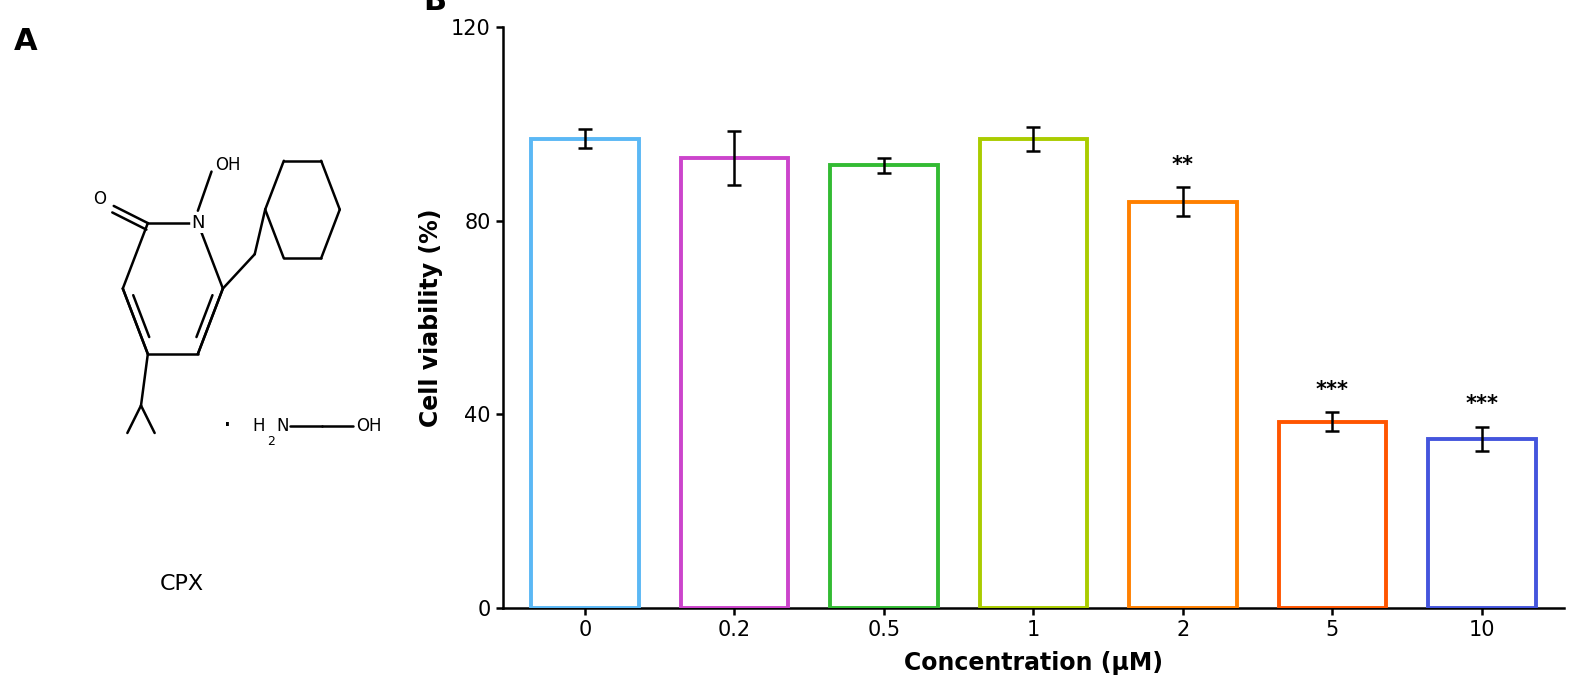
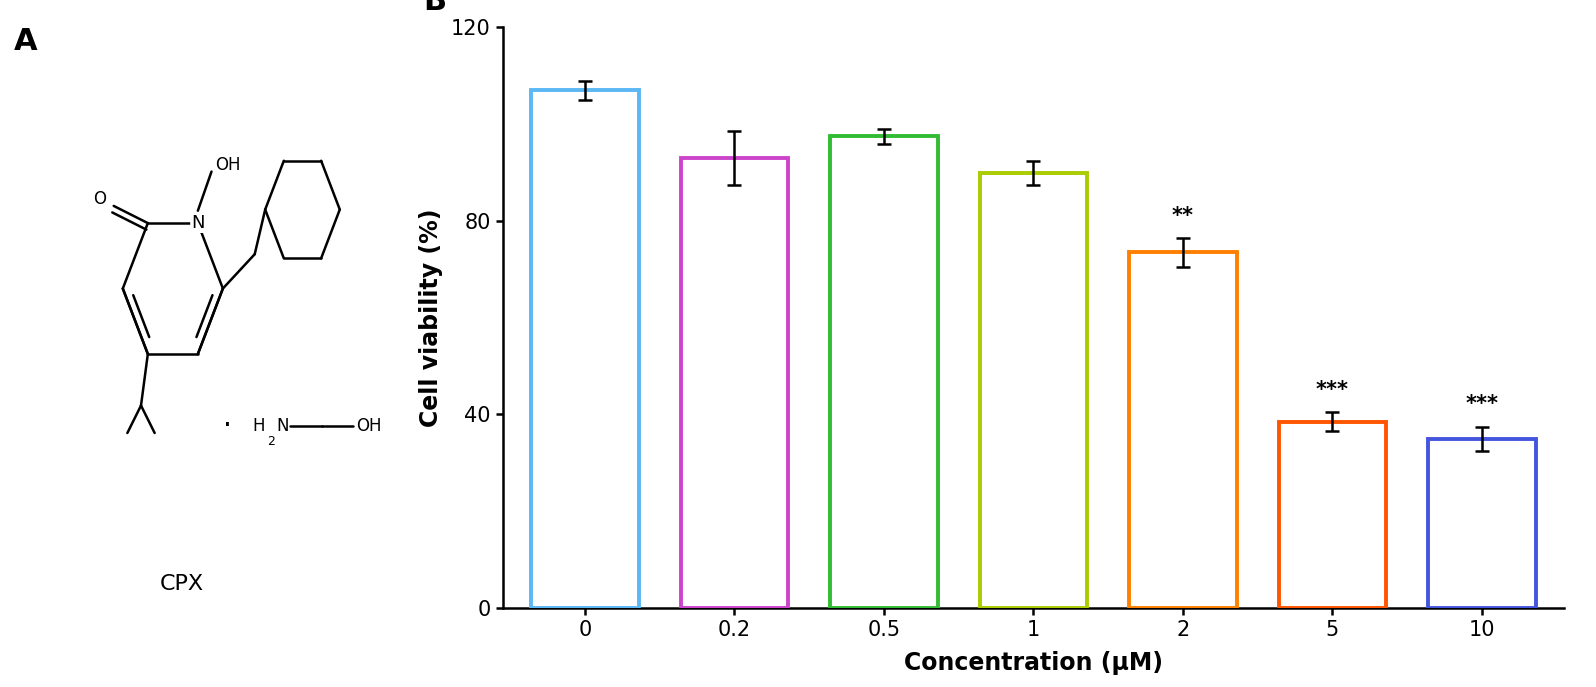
0: 97.0 -> 107.0
0.5: 91.5 -> 97.5
1: 97.0 -> 90.0
2: 84.0 -> 73.5
